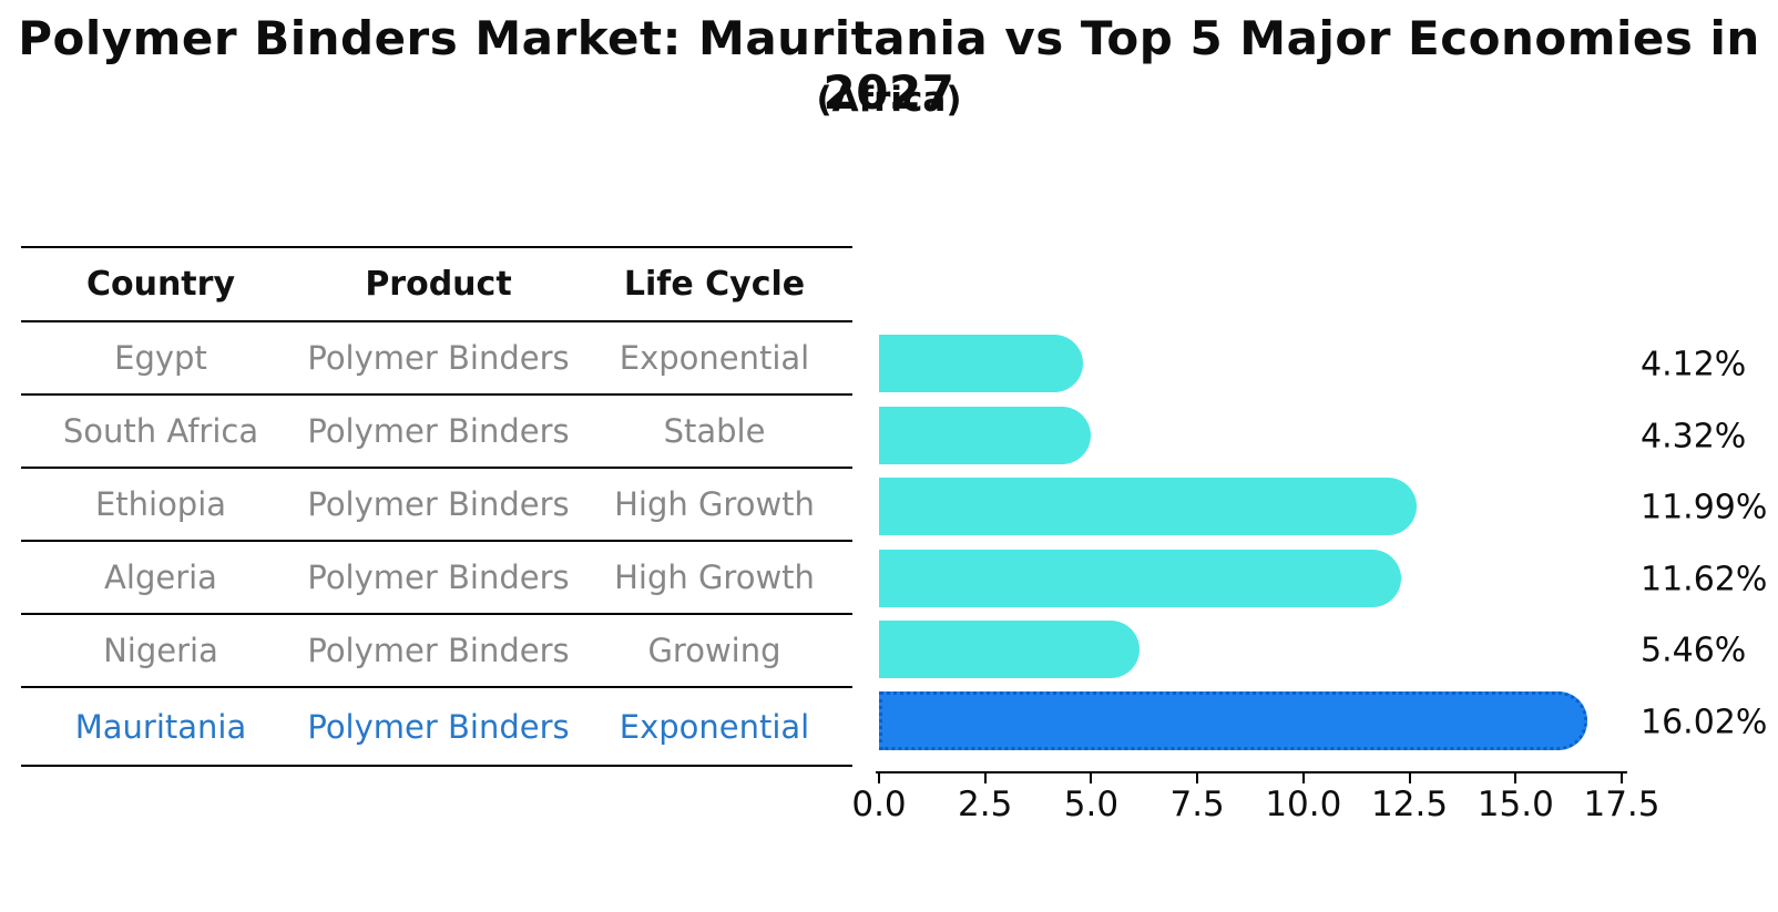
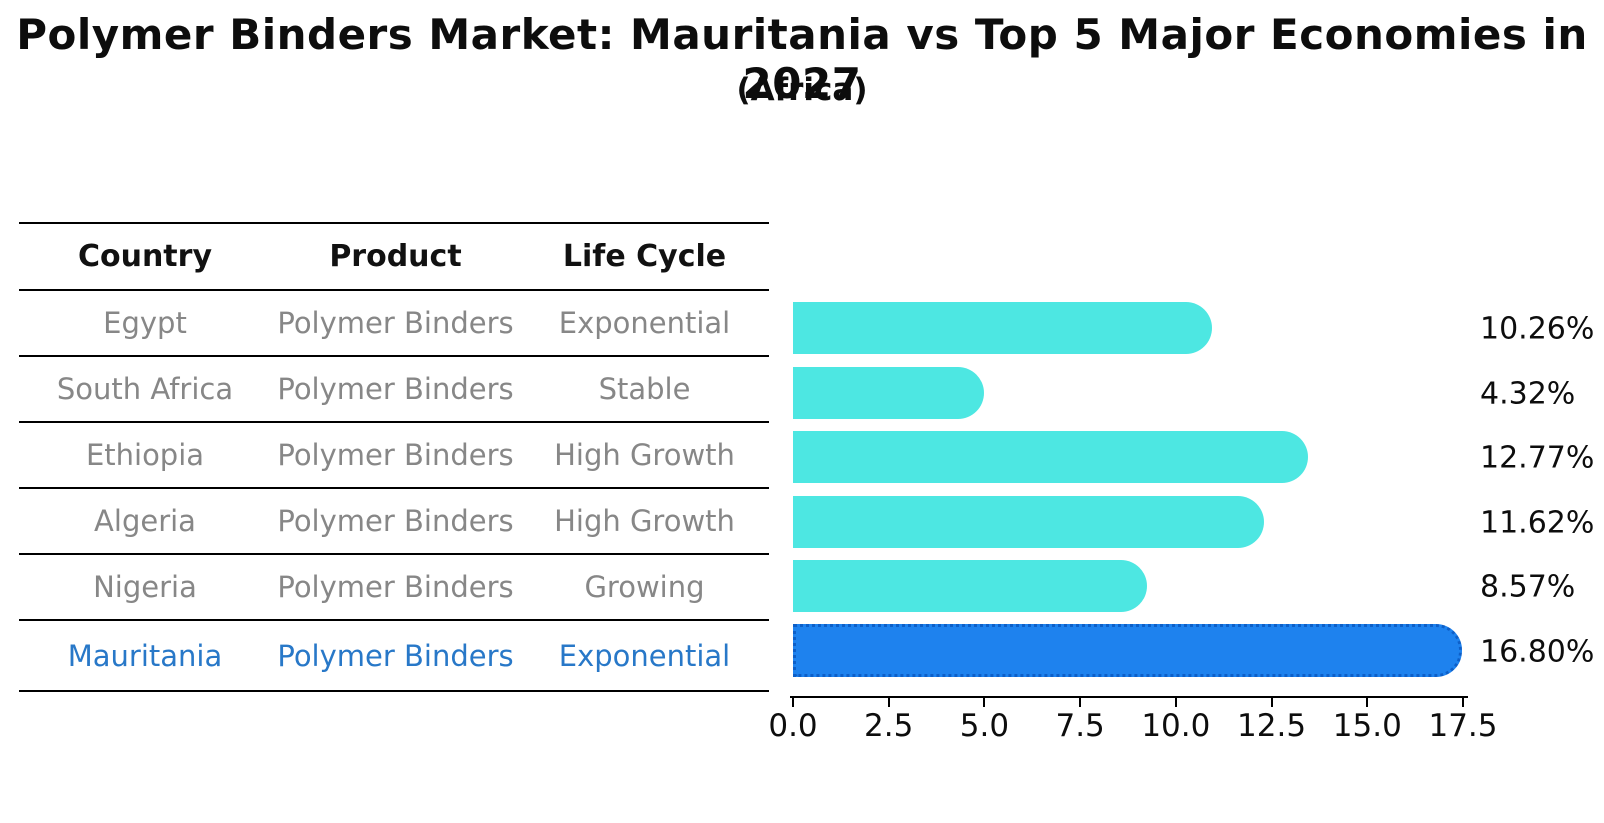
Egypt: 4.12% -> 10.26%
Ethiopia: 11.99% -> 12.77%
Nigeria: 5.46% -> 8.57%
Mauritania: 16.02% -> 16.80%
